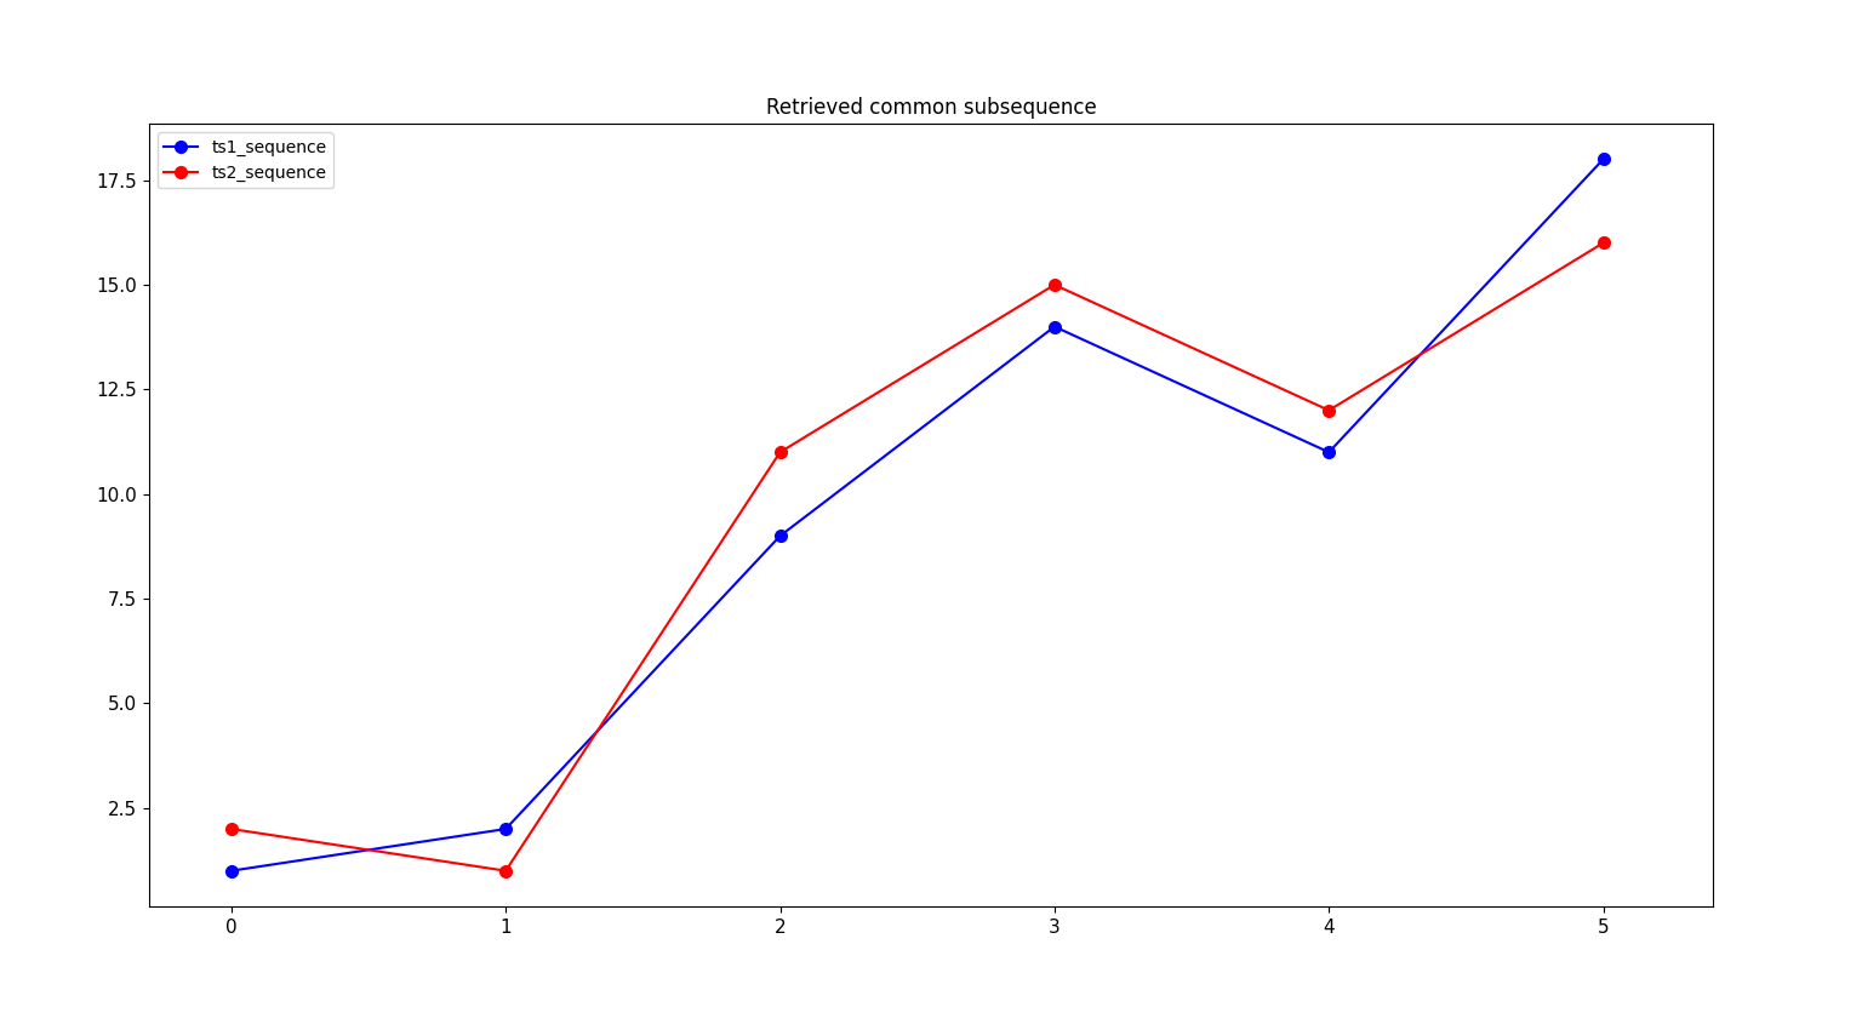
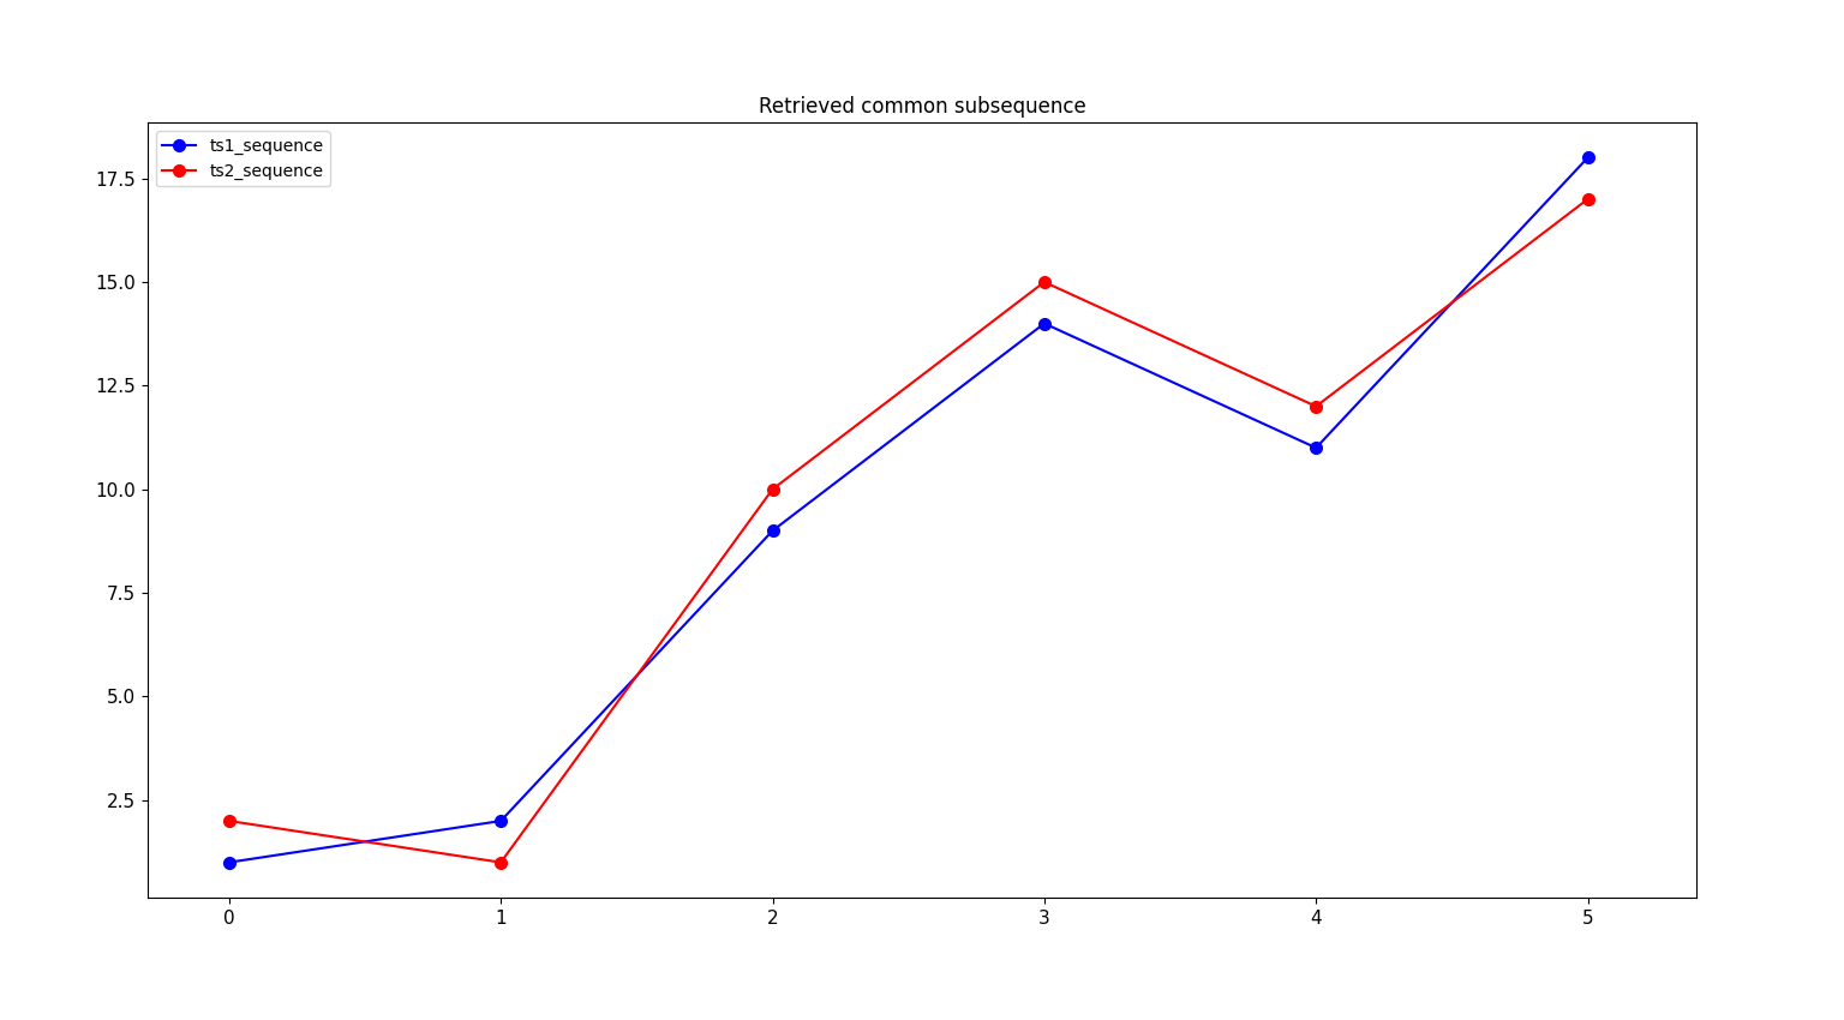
ts2_sequence/2: 11 -> 10
ts2_sequence/5: 16 -> 17
